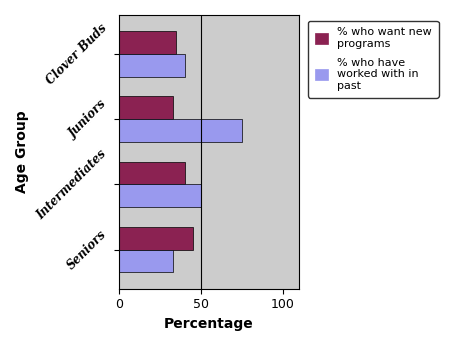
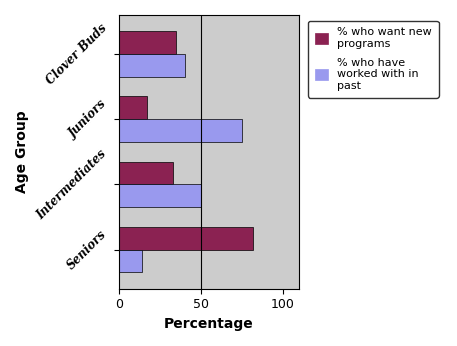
% who want new programs/Juniors: 33 -> 17
% who want new programs/Intermediates: 40 -> 33
% who want new programs/Seniors: 45 -> 82
% who have worked with in past/Seniors: 33 -> 14
